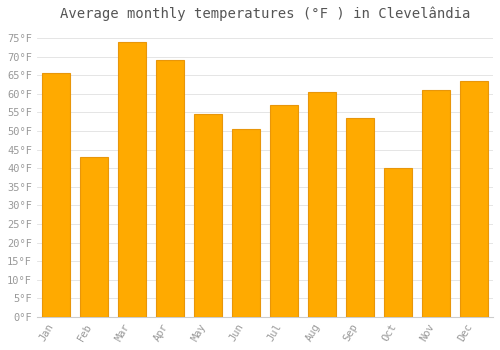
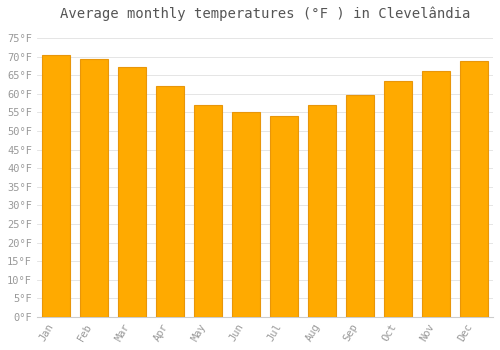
Jan: 65.5°F -> 70.3°F
Feb: 43.0°F -> 69.4°F
Mar: 74.0°F -> 67.3°F
Apr: 69.0°F -> 62.1°F
May: 54.5°F -> 57.0°F
Jun: 50.5°F -> 55.0°F
Jul: 57.0°F -> 54.0°F
Aug: 60.5°F -> 57.0°F
Sep: 53.5°F -> 59.7°F
Oct: 40.0°F -> 63.3°F
Nov: 61.0°F -> 66.0°F
Dec: 63.5°F -> 68.9°F
